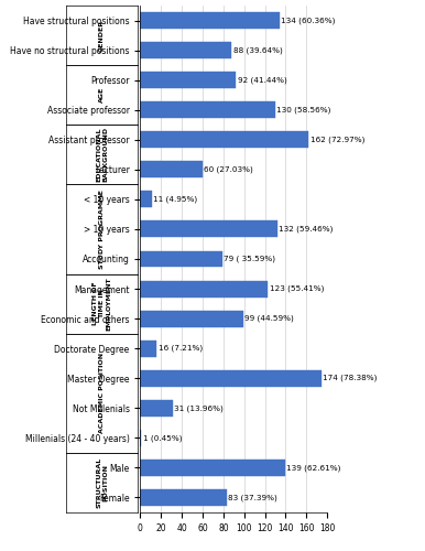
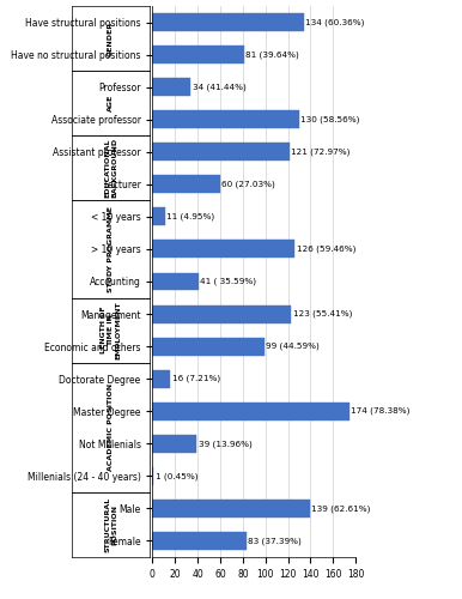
Have no structural positions: 88 -> 81
Professor: 92 -> 34
Assistant professor: 162 -> 121
> 10 years: 132 -> 126
Accounting: 79 -> 41
Not Millenials: 31 -> 39
